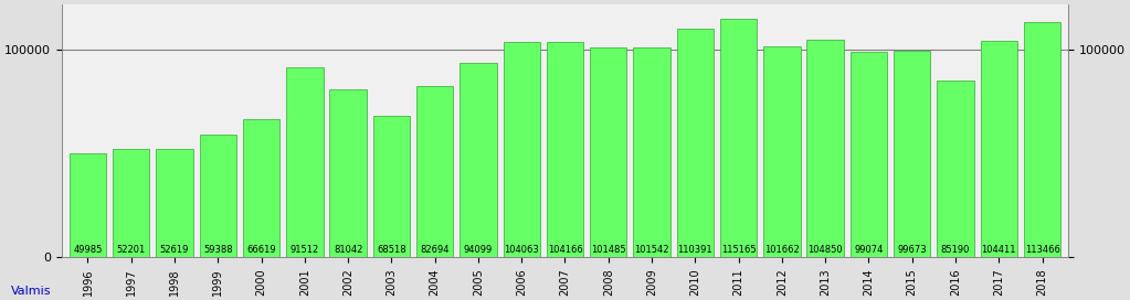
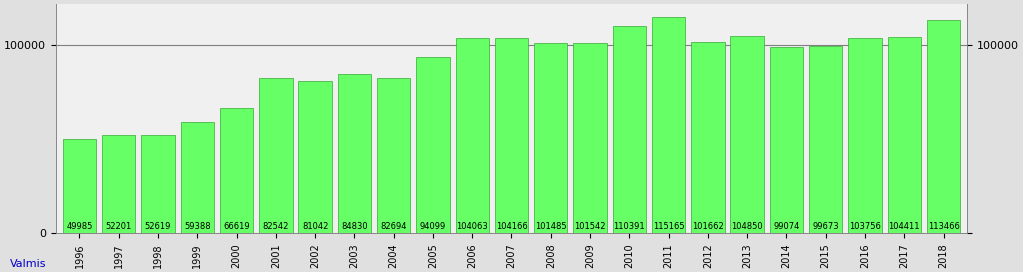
2001: 91512 -> 82542
2003: 68518 -> 84830
2016: 85190 -> 103756
